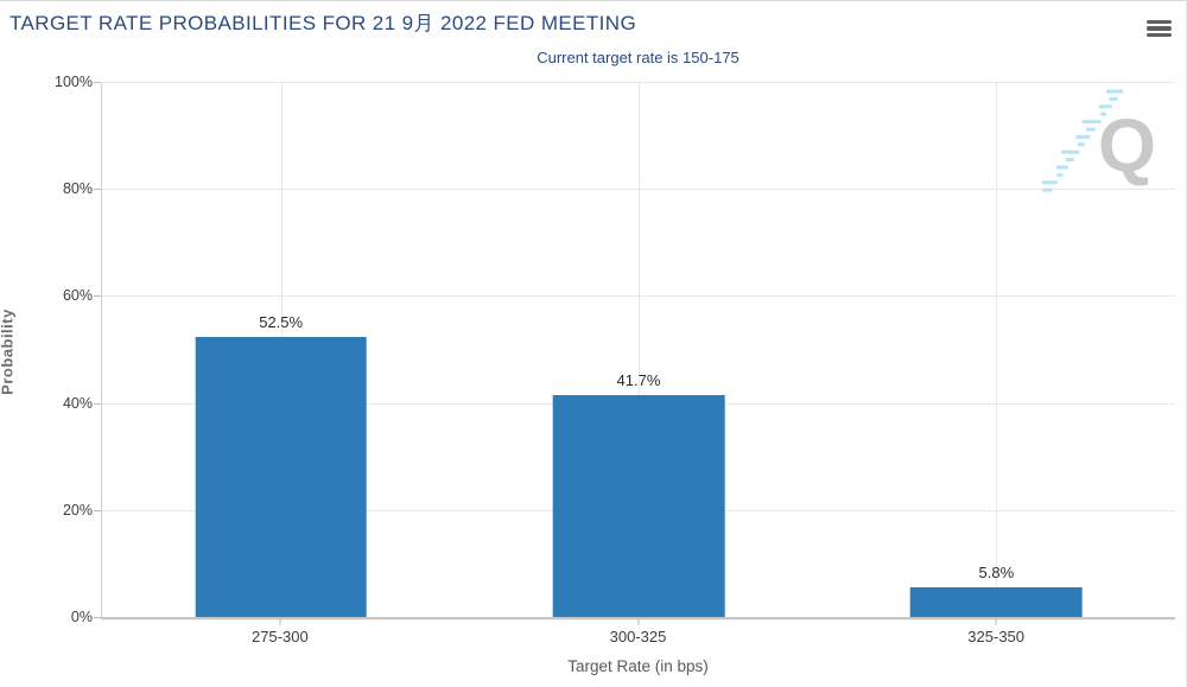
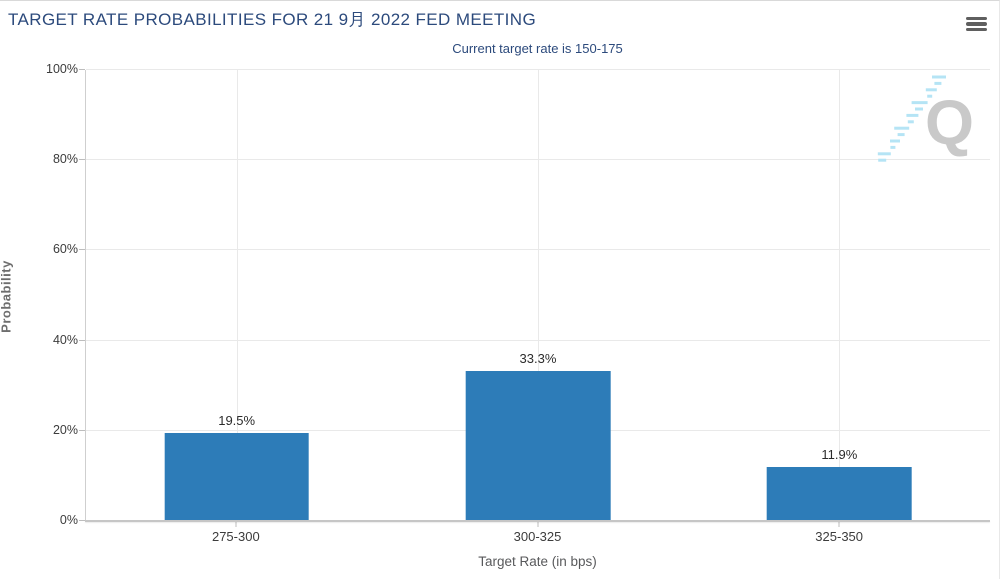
275-300: 52.5% -> 19.5%
300-325: 41.7% -> 33.3%
325-350: 5.8% -> 11.9%
